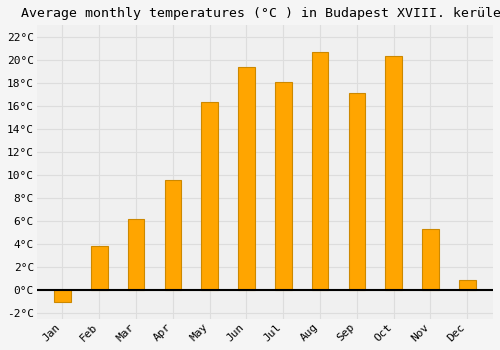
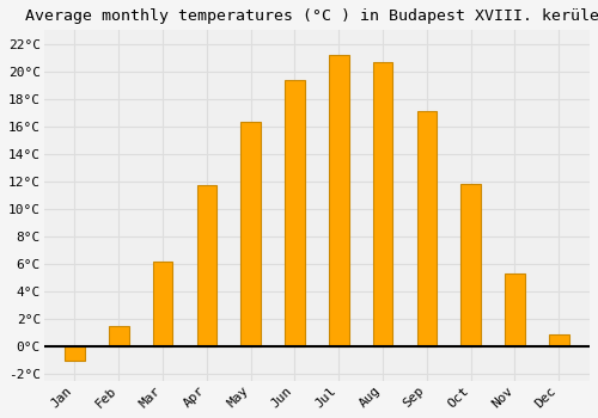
Feb: 3.8°C -> 1.5°C
Apr: 9.6°C -> 11.7°C
Jul: 18.1°C -> 21.2°C
Oct: 20.3°C -> 11.8°C
